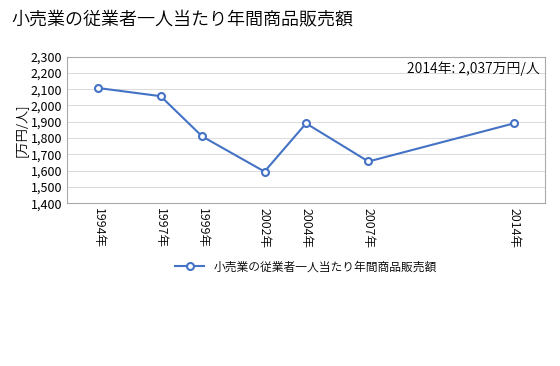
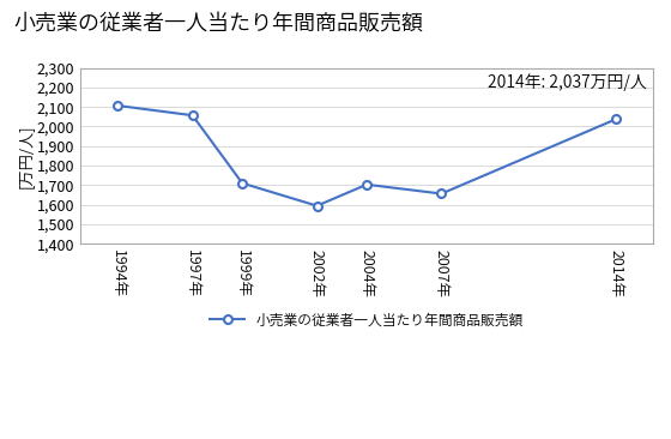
1999年: 1,810 -> 1,710
2004年: 1,890 -> 1,700
2014年: 1,890 -> 2,040
